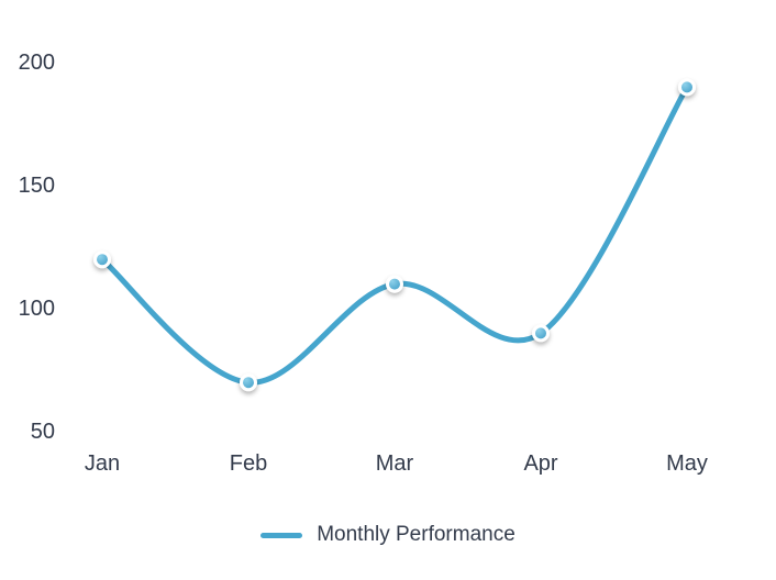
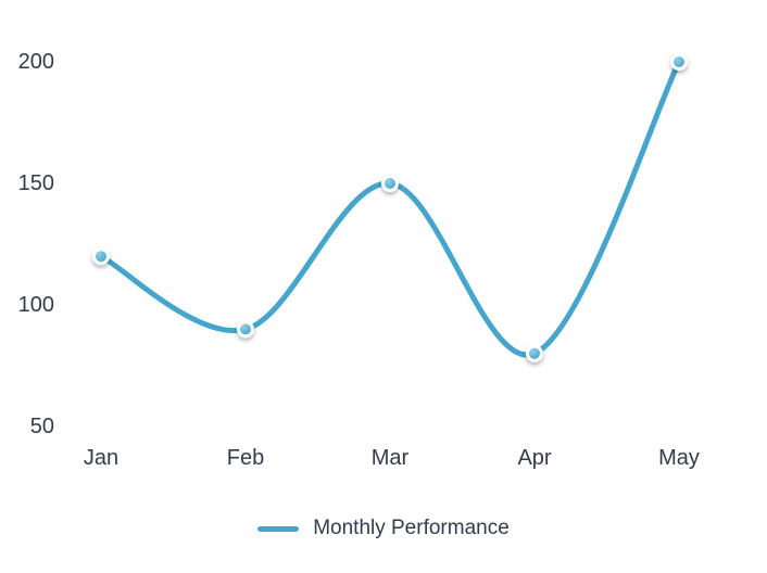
Feb: 70 -> 90
Mar: 110 -> 150
Apr: 90 -> 80
May: 190 -> 200
